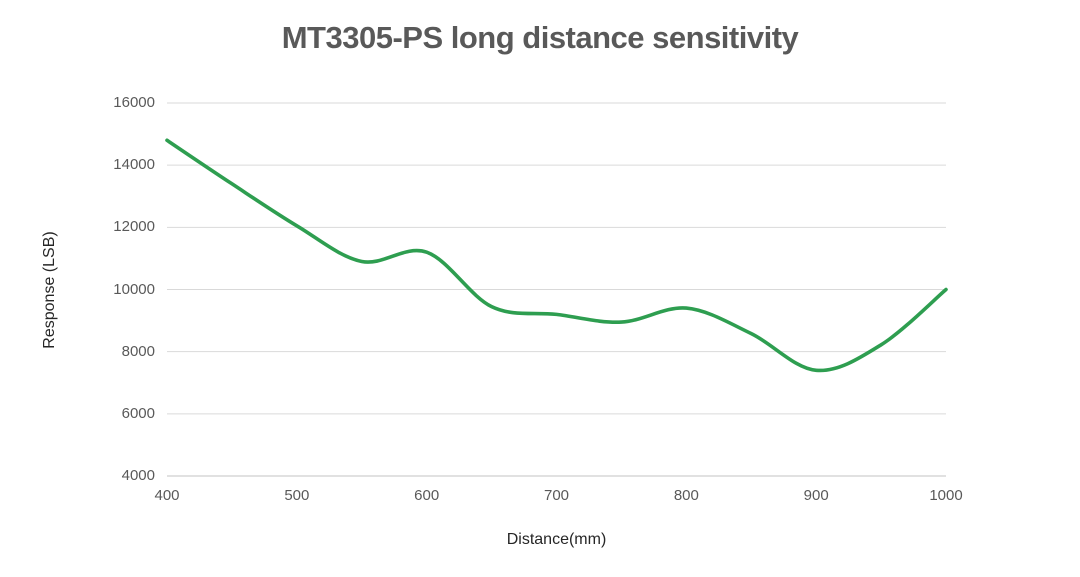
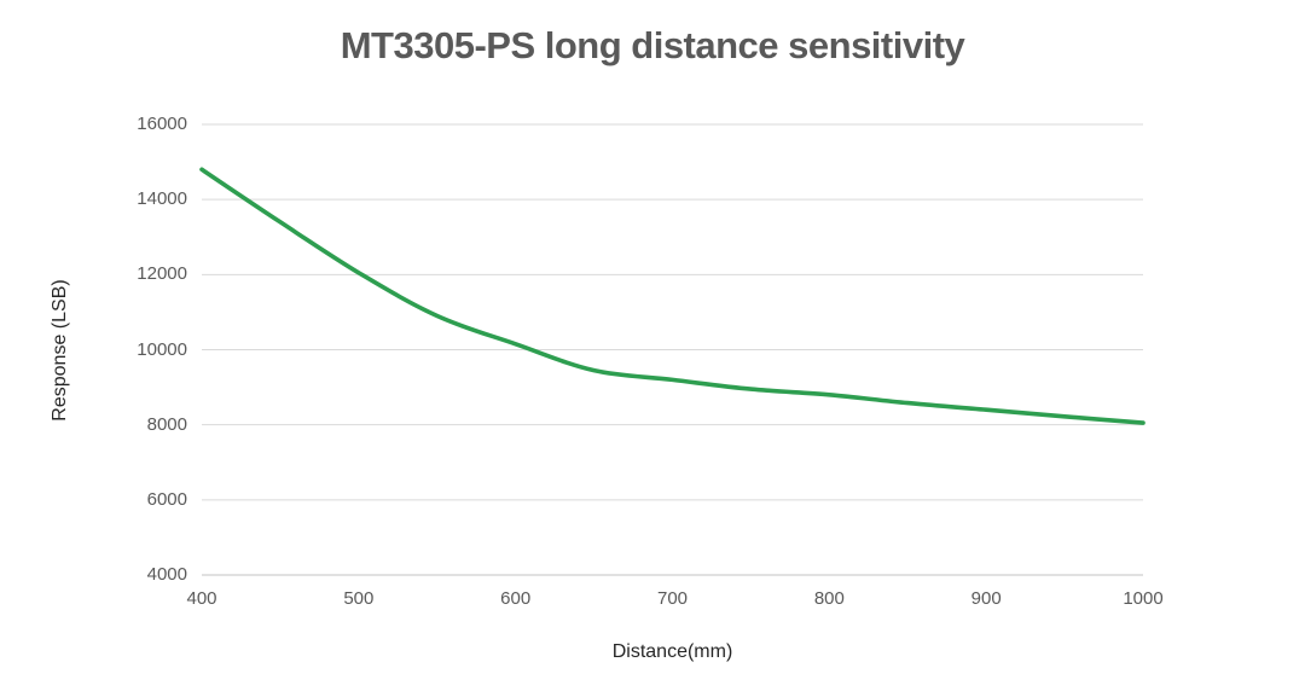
600: 11200 -> 10200
800: 9400 -> 8800
900: 7400 -> 8400
1000: 10000 -> 8000
